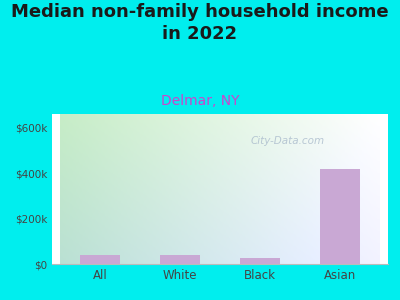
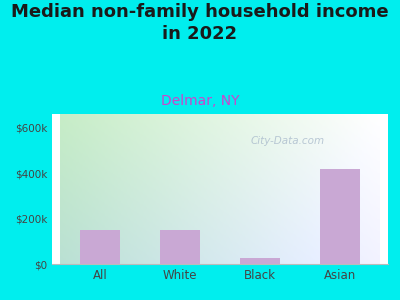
All: $40k -> $150k
White: $40k -> $150k
